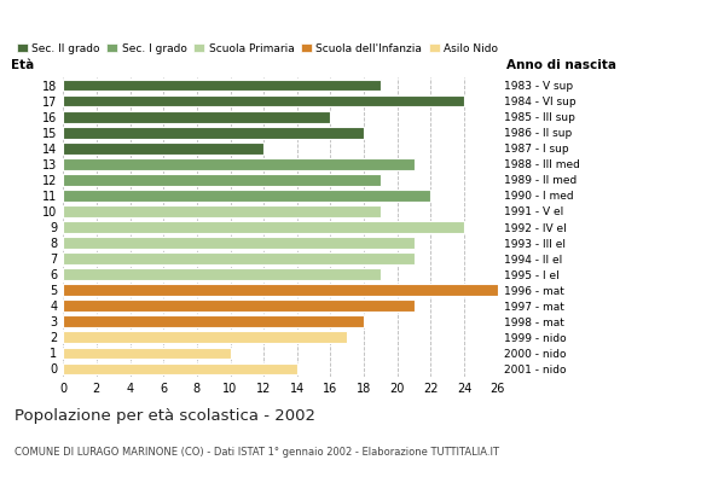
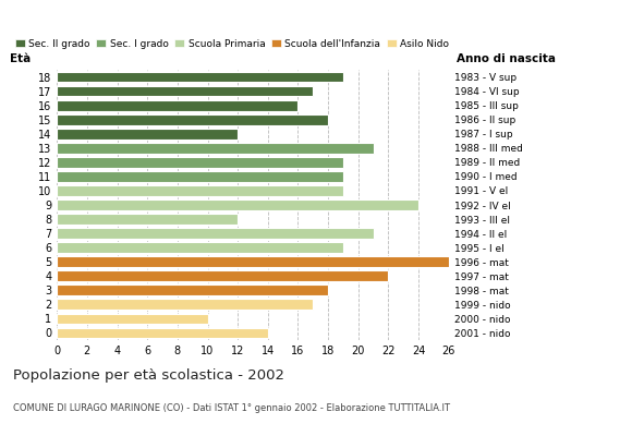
17: 24 -> 17
11: 22 -> 19
8: 21 -> 12
4: 21 -> 22
